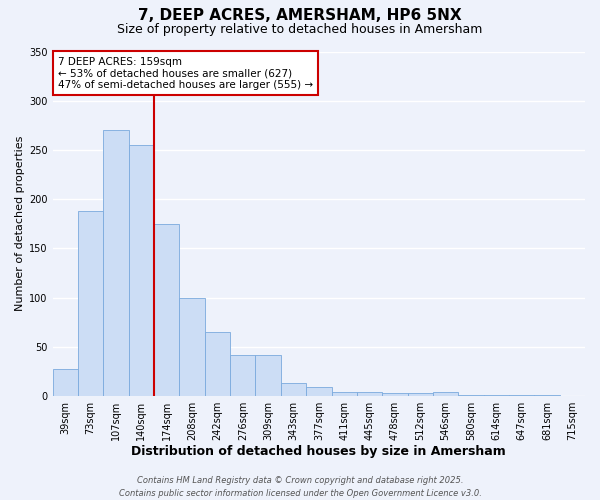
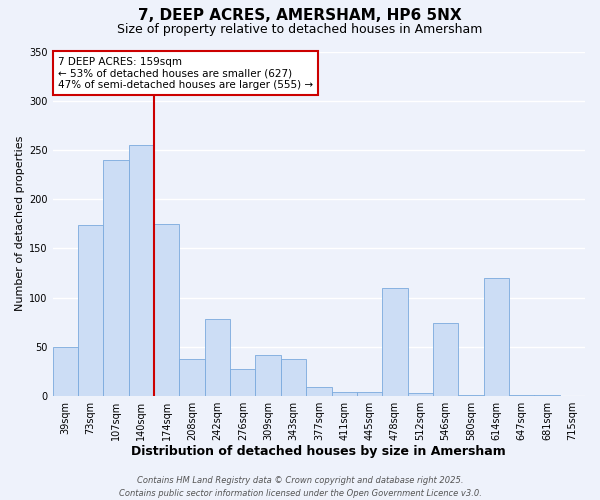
39sqm: 28 -> 50
73sqm: 188 -> 174
107sqm: 270 -> 240
208sqm: 100 -> 38
242sqm: 65 -> 78
276sqm: 42 -> 28
343sqm: 13 -> 38
478sqm: 3 -> 110
546sqm: 4 -> 74
614sqm: 1 -> 120
